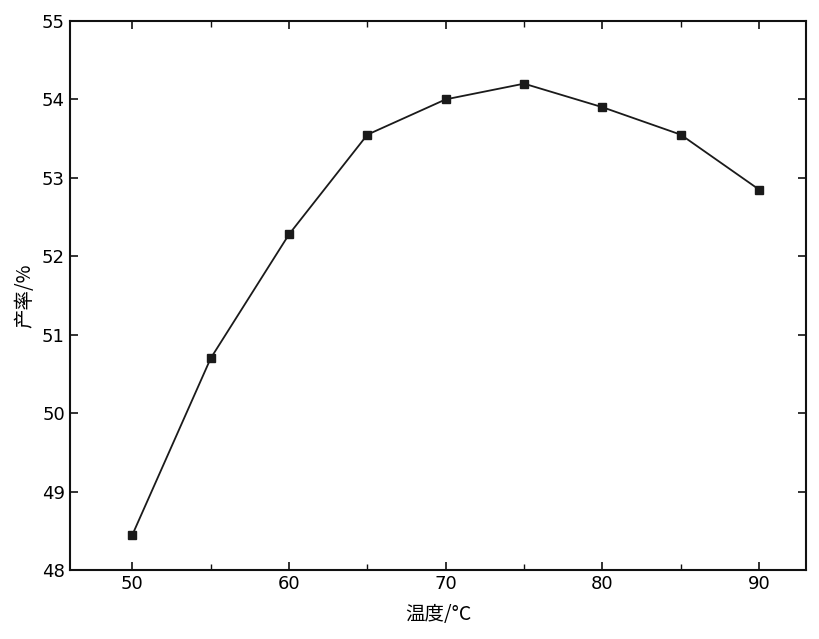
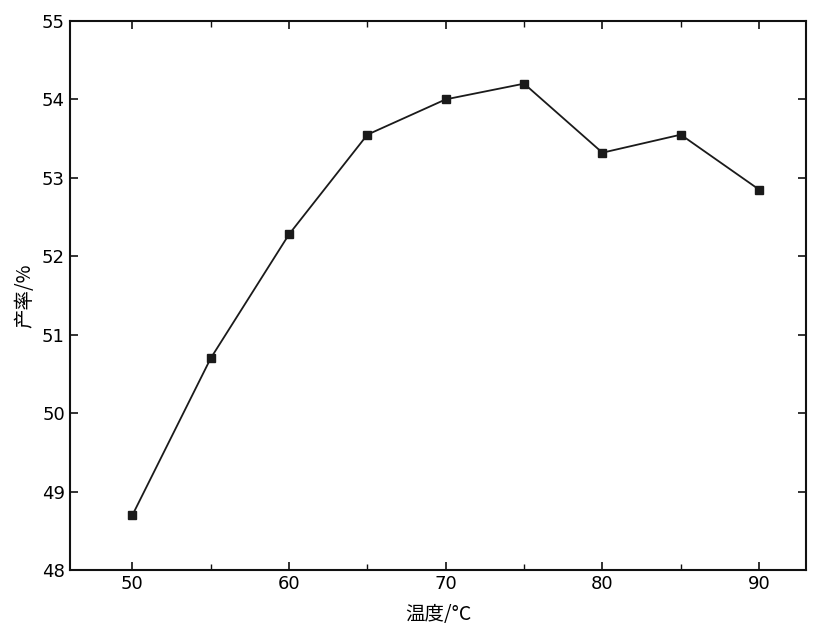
50: 48.45 -> 48.70
80: 53.90 -> 53.32
